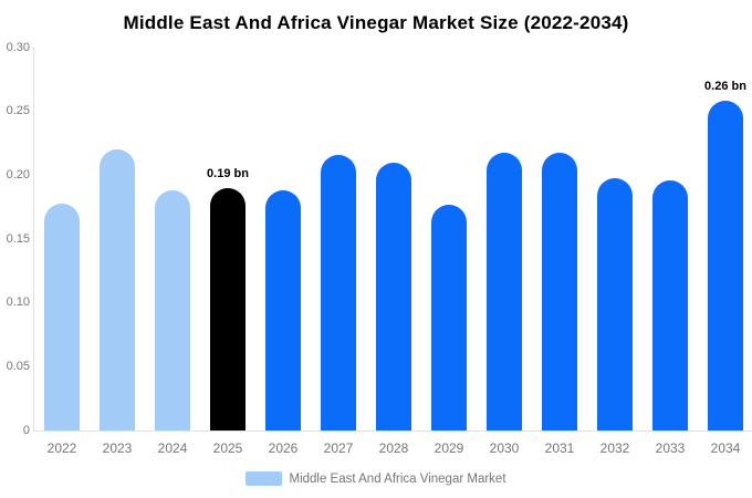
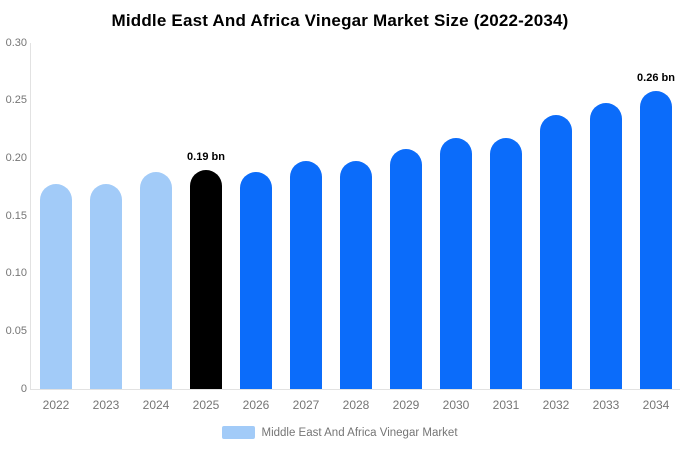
2023: 0.220 -> 0.178
2027: 0.216 -> 0.198
2028: 0.210 -> 0.198
2029: 0.177 -> 0.208
2032: 0.198 -> 0.238
2033: 0.196 -> 0.248
